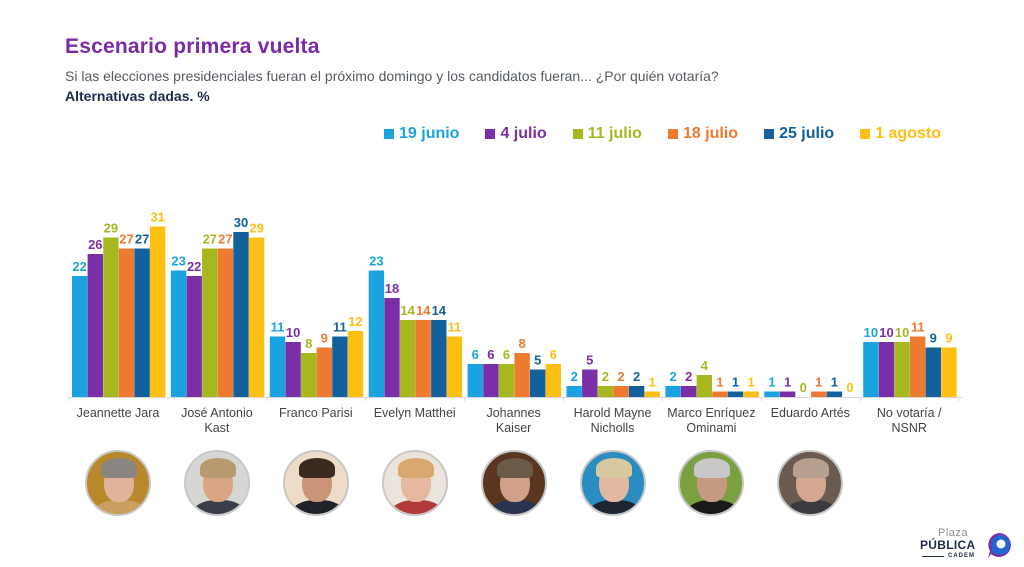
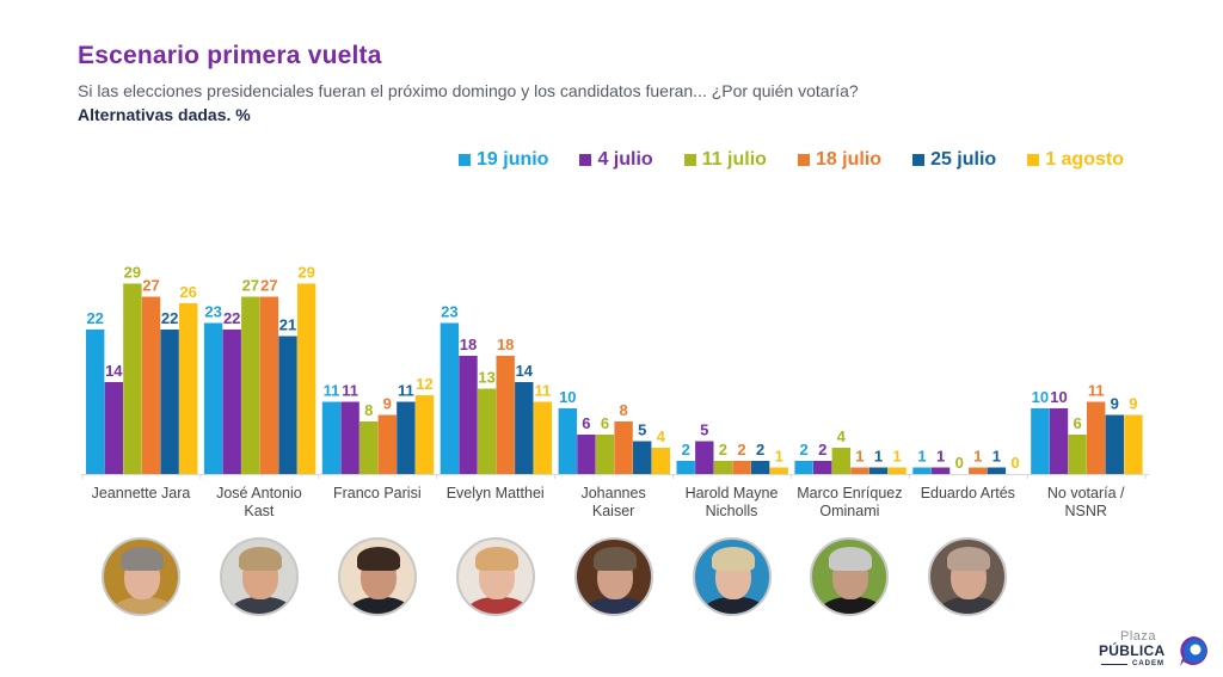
4 julio/Jeannette Jara: 26 -> 14
25 julio/Jeannette Jara: 27 -> 22
1 agosto/Jeannette Jara: 31 -> 26
25 julio/José Antonio Kast: 30 -> 21
4 julio/Franco Parisi: 10 -> 11
11 julio/Evelyn Matthei: 14 -> 13
18 julio/Evelyn Matthei: 14 -> 18
19 junio/Johannes Kaiser: 6 -> 10
1 agosto/Johannes Kaiser: 6 -> 4
11 julio/No votaría / NSNR: 10 -> 6
